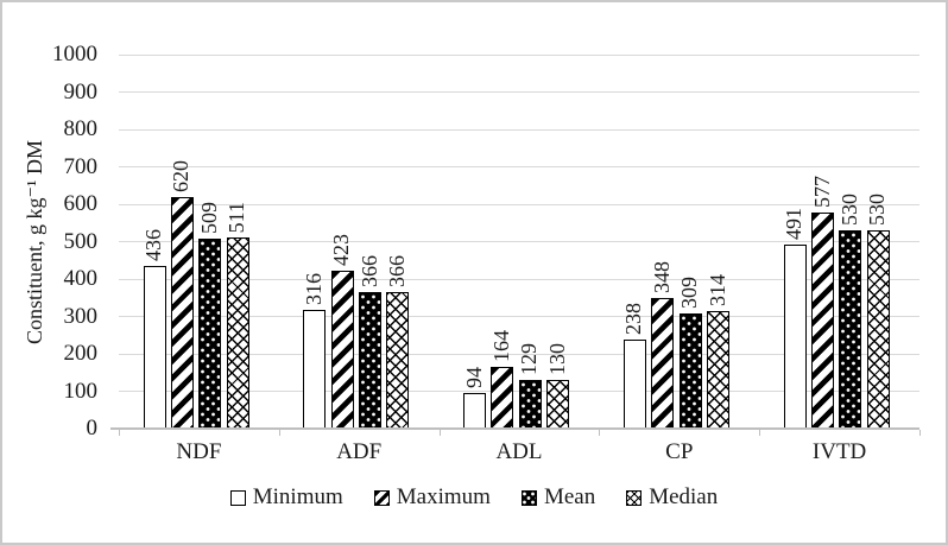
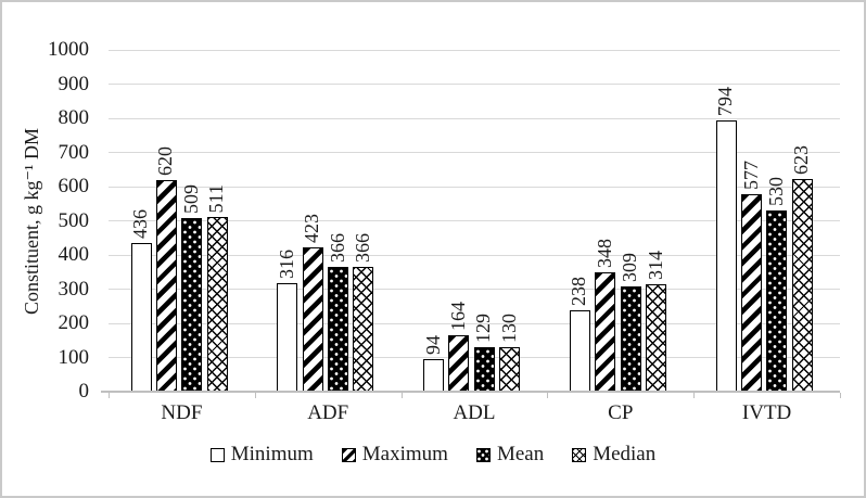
Minimum/IVTD: 491 -> 794
Median/IVTD: 530 -> 623
